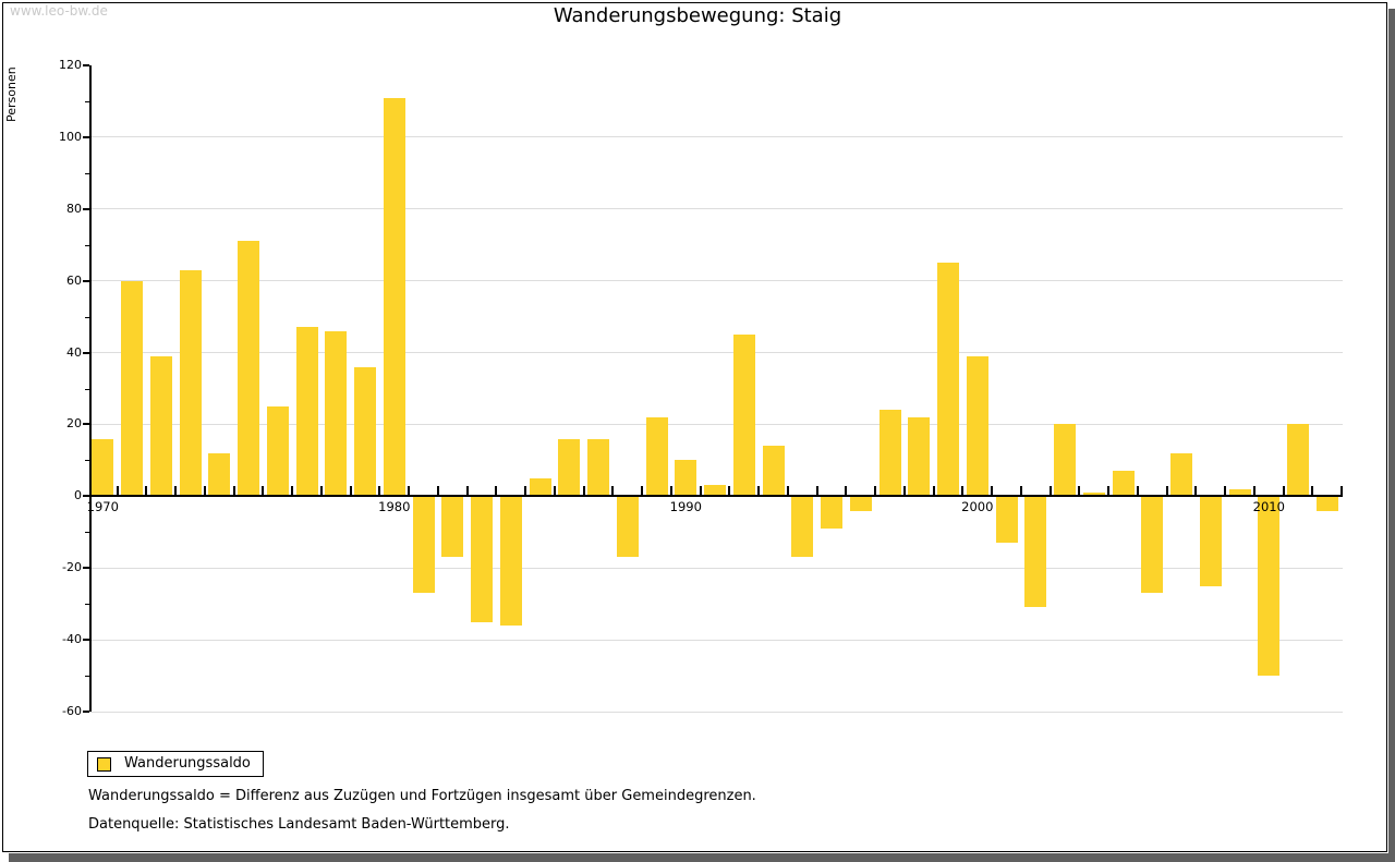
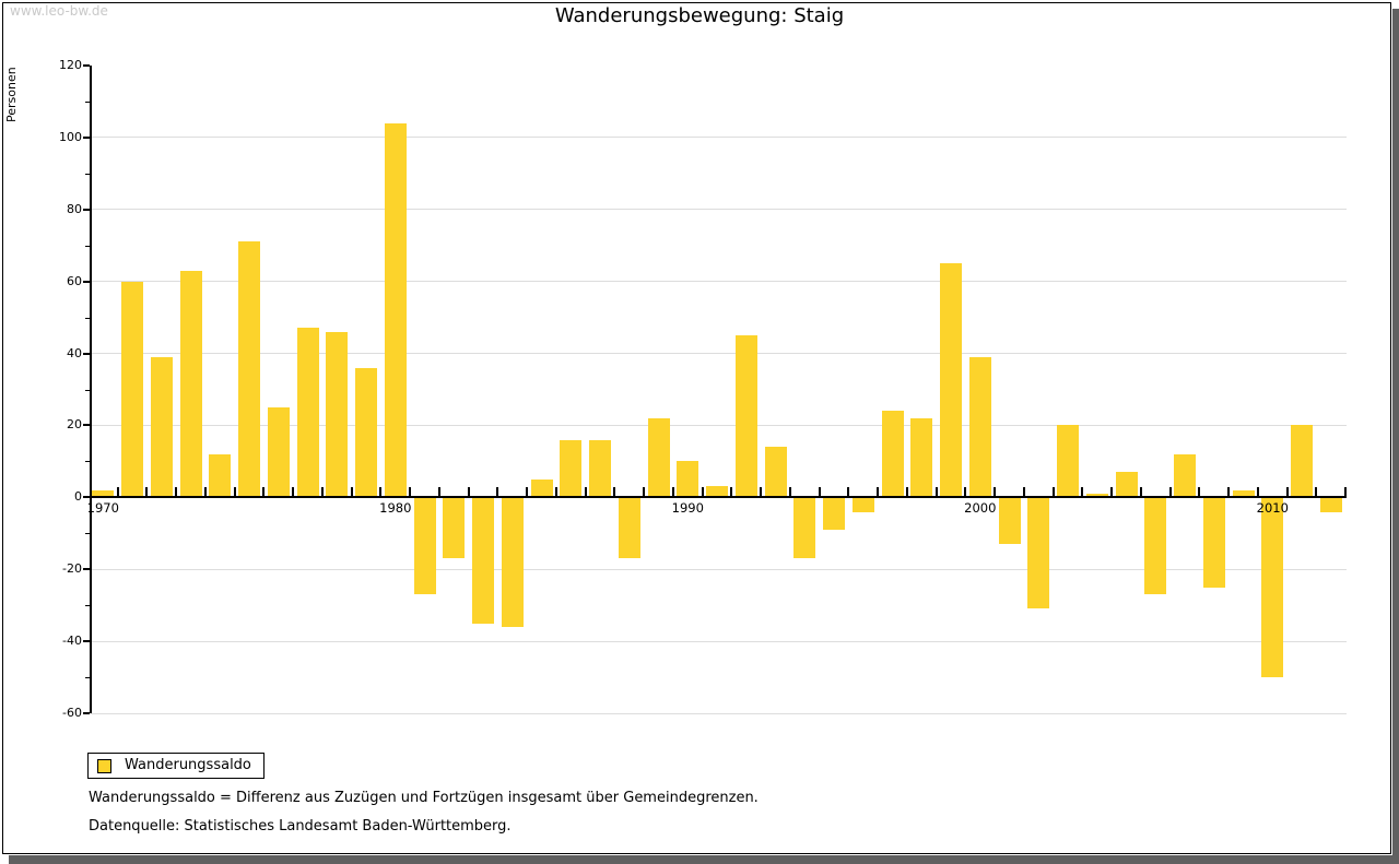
1970: 16 -> 2
1980: 111 -> 104
